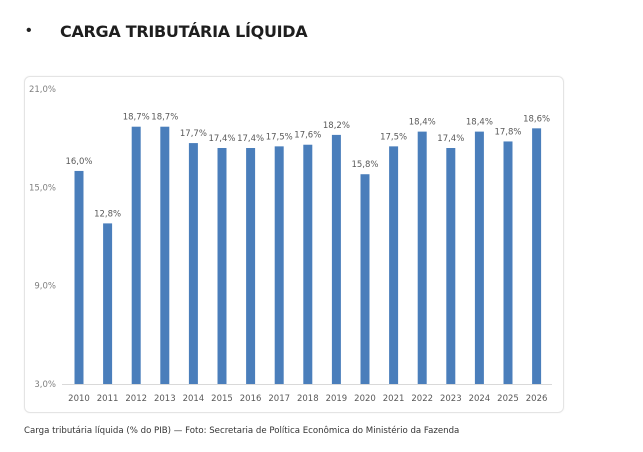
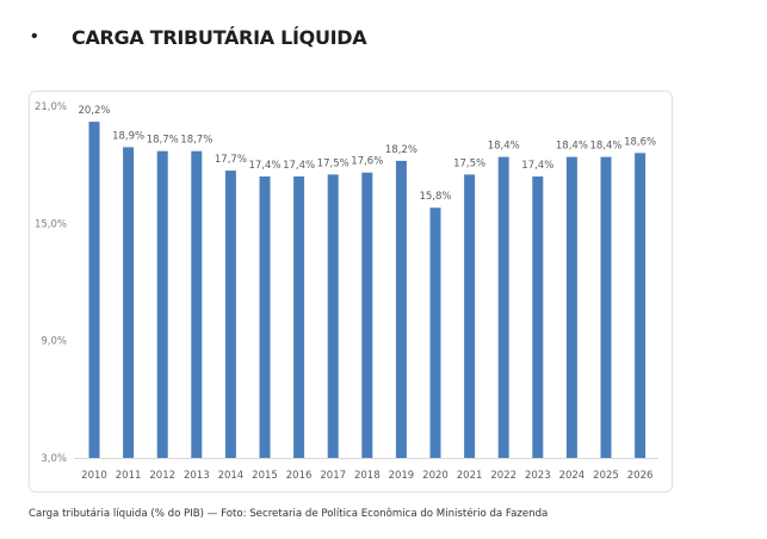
2010: 16,0% -> 20,2%
2011: 12,8% -> 18,9%
2025: 17,8% -> 18,4%
